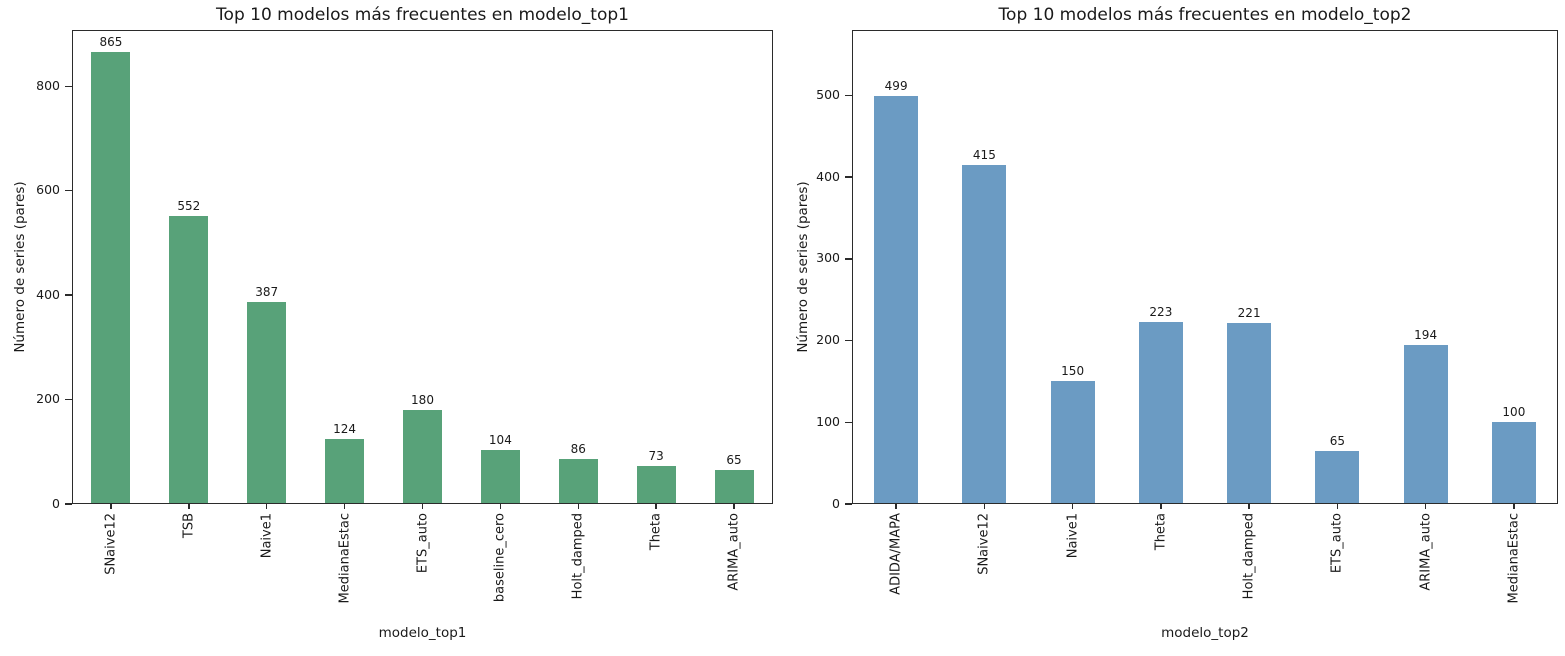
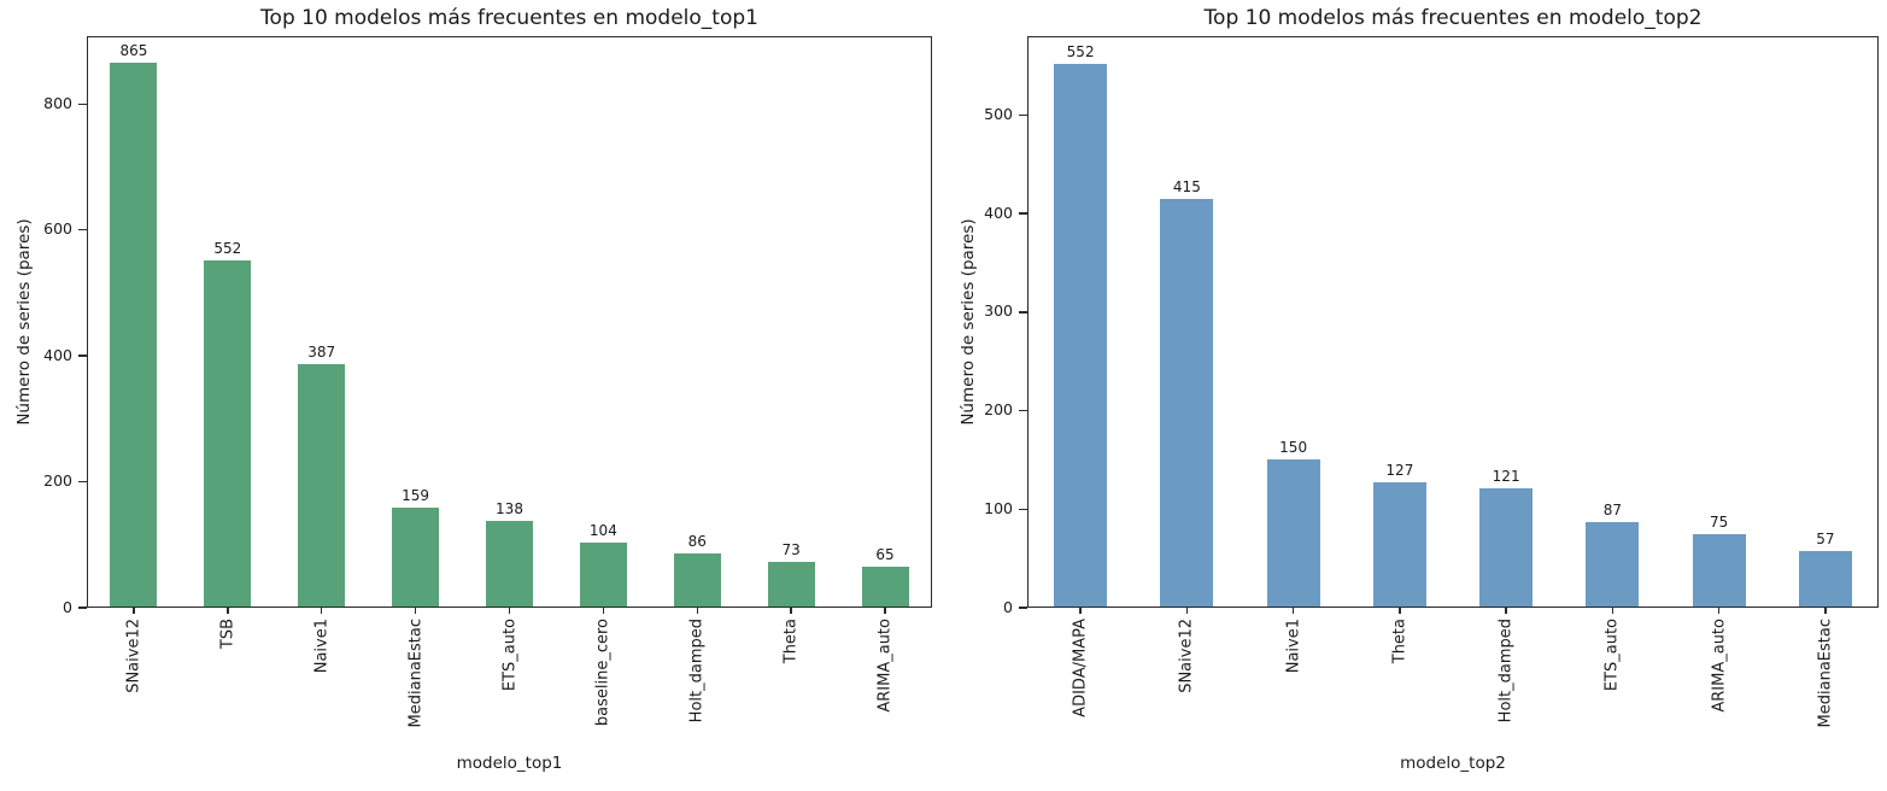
Top 10 modelos más frecuentes en modelo_top1/MedianaEstac: 124 -> 159
Top 10 modelos más frecuentes en modelo_top1/ETS_auto: 180 -> 138
Top 10 modelos más frecuentes en modelo_top2/ADIDA/MAPA: 499 -> 552
Top 10 modelos más frecuentes en modelo_top2/Theta: 223 -> 127
Top 10 modelos más frecuentes en modelo_top2/Holt_damped: 221 -> 121
Top 10 modelos más frecuentes en modelo_top2/ETS_auto: 65 -> 87
Top 10 modelos más frecuentes en modelo_top2/ARIMA_auto: 194 -> 75
Top 10 modelos más frecuentes en modelo_top2/MedianaEstac: 100 -> 57
